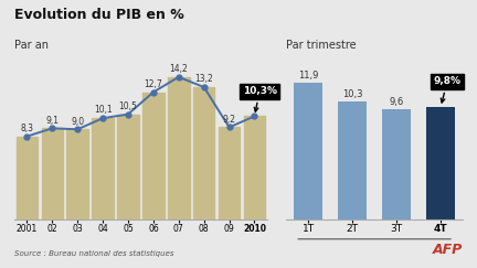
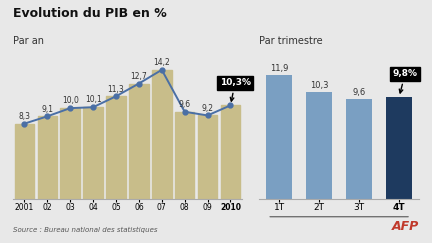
03: 9,0 -> 10,0
05: 10,5 -> 11,3
08: 13,2 -> 9,6
